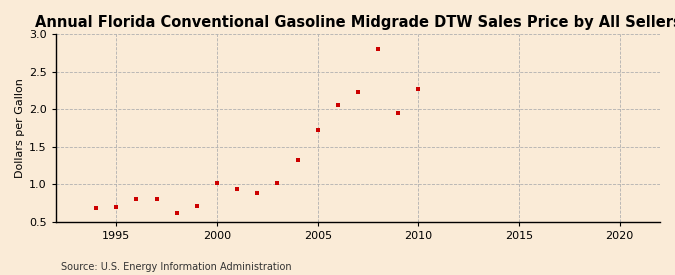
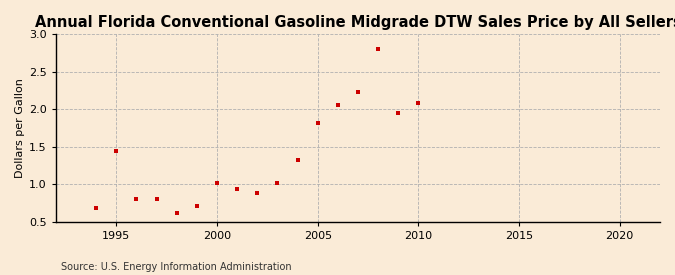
1995: 0.70 -> 1.44
2005: 1.72 -> 1.82
2010: 2.27 -> 2.08
